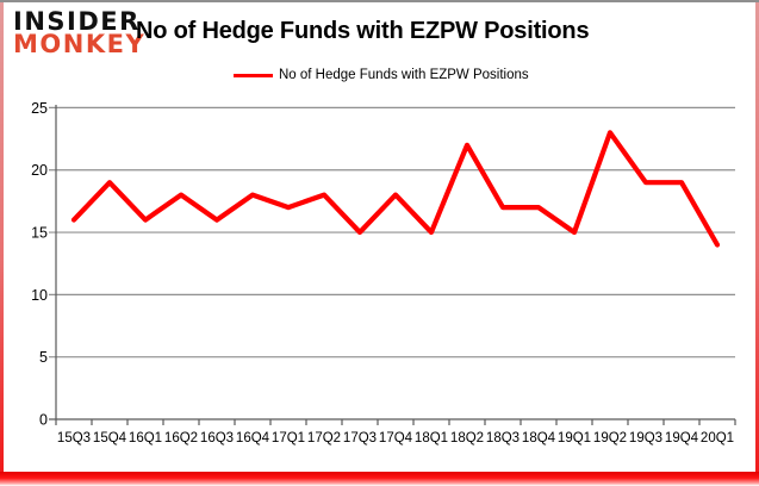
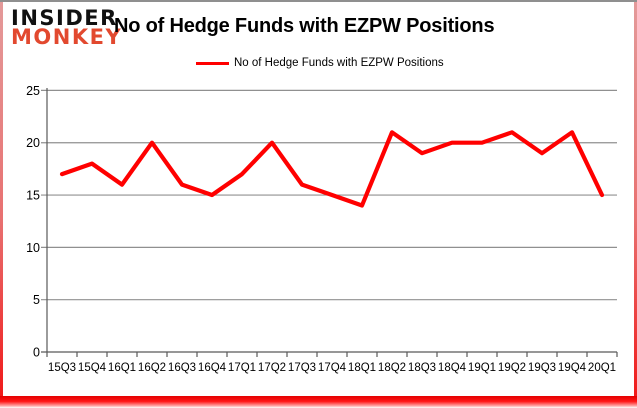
15Q3: 16 -> 17
15Q4: 19 -> 18
16Q2: 18 -> 20
16Q4: 18 -> 15
17Q2: 18 -> 20
17Q3: 15 -> 16
17Q4: 18 -> 15
18Q1: 15 -> 14
18Q2: 22 -> 21
18Q3: 17 -> 19
18Q4: 17 -> 20
19Q1: 15 -> 20
19Q2: 23 -> 21
19Q4: 19 -> 21
20Q1: 14 -> 15
